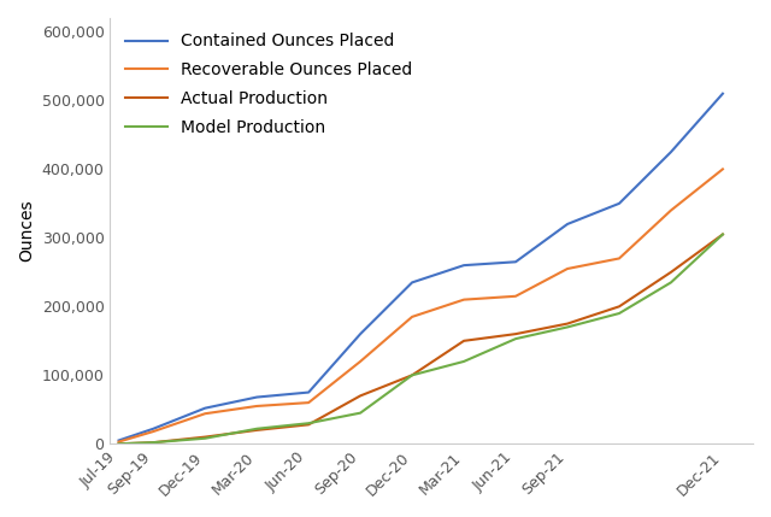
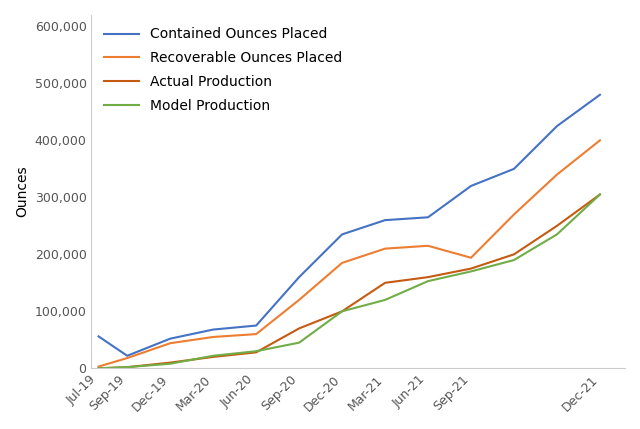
Contained Ounces Placed/Jul-19: 5,000 -> 56,000
Recoverable Ounces Placed/Sep-21: 255,000 -> 194,000
Contained Ounces Placed/Dec-21: 510,000 -> 480,000
